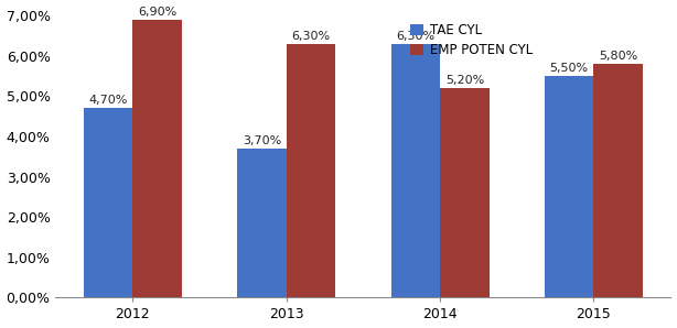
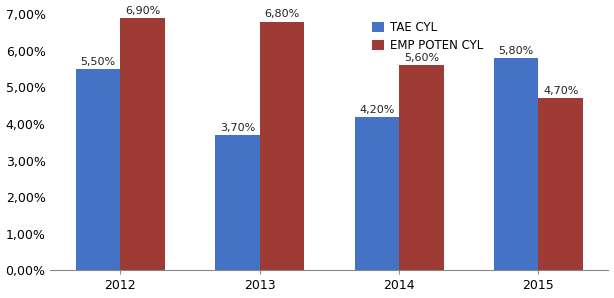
TAE CYL/2012: 4,70% -> 5,50%
EMP POTEN CYL/2013: 6,30% -> 6,80%
TAE CYL/2014: 6,30% -> 4,20%
EMP POTEN CYL/2014: 5,20% -> 5,60%
TAE CYL/2015: 5,50% -> 5,80%
EMP POTEN CYL/2015: 5,80% -> 4,70%
